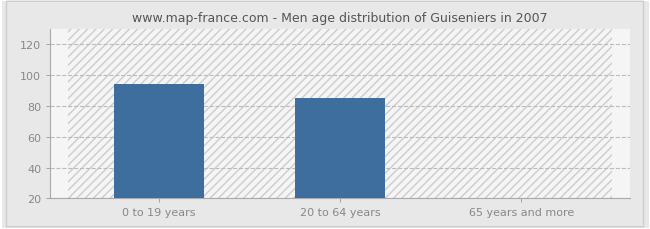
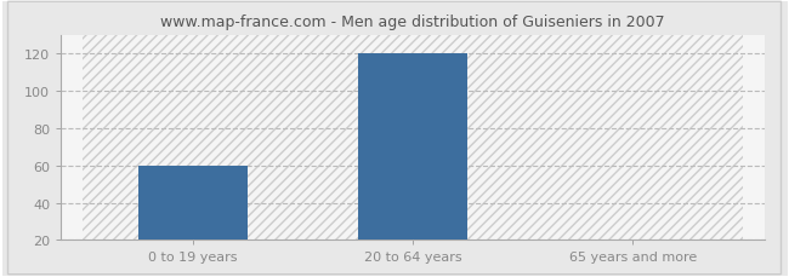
0 to 19 years: 94 -> 60
20 to 64 years: 85 -> 120
